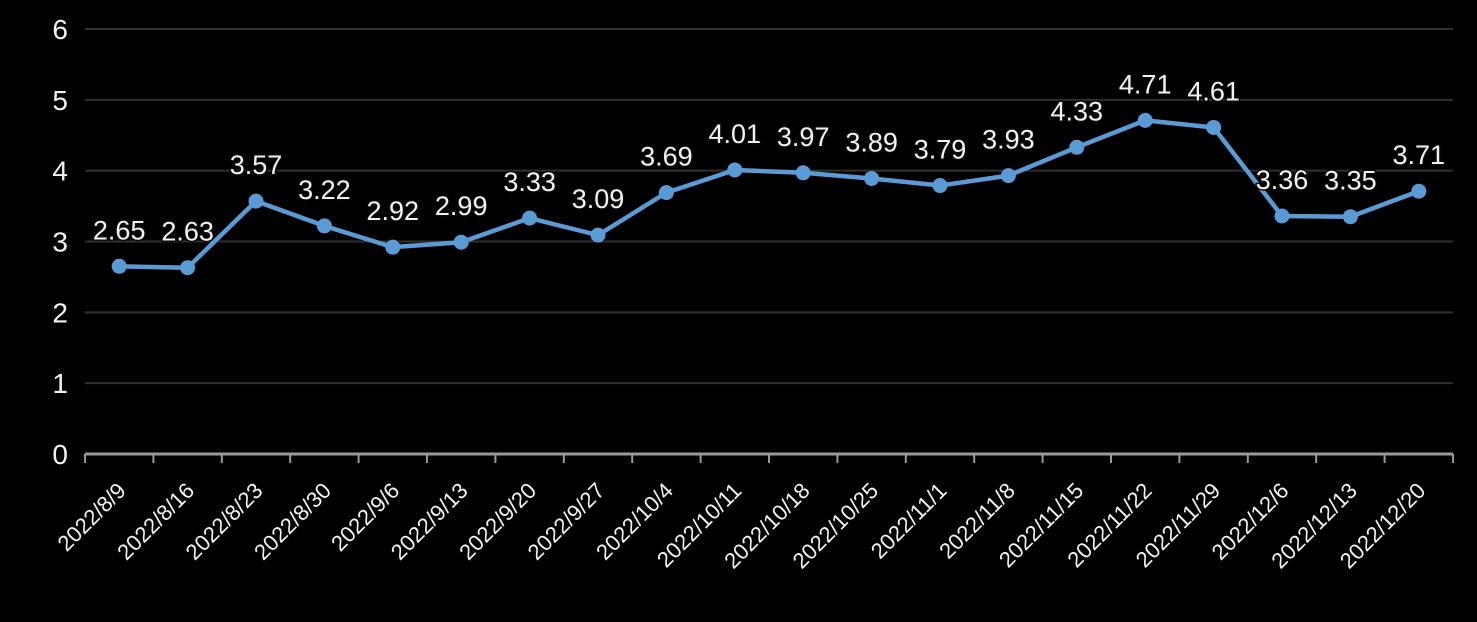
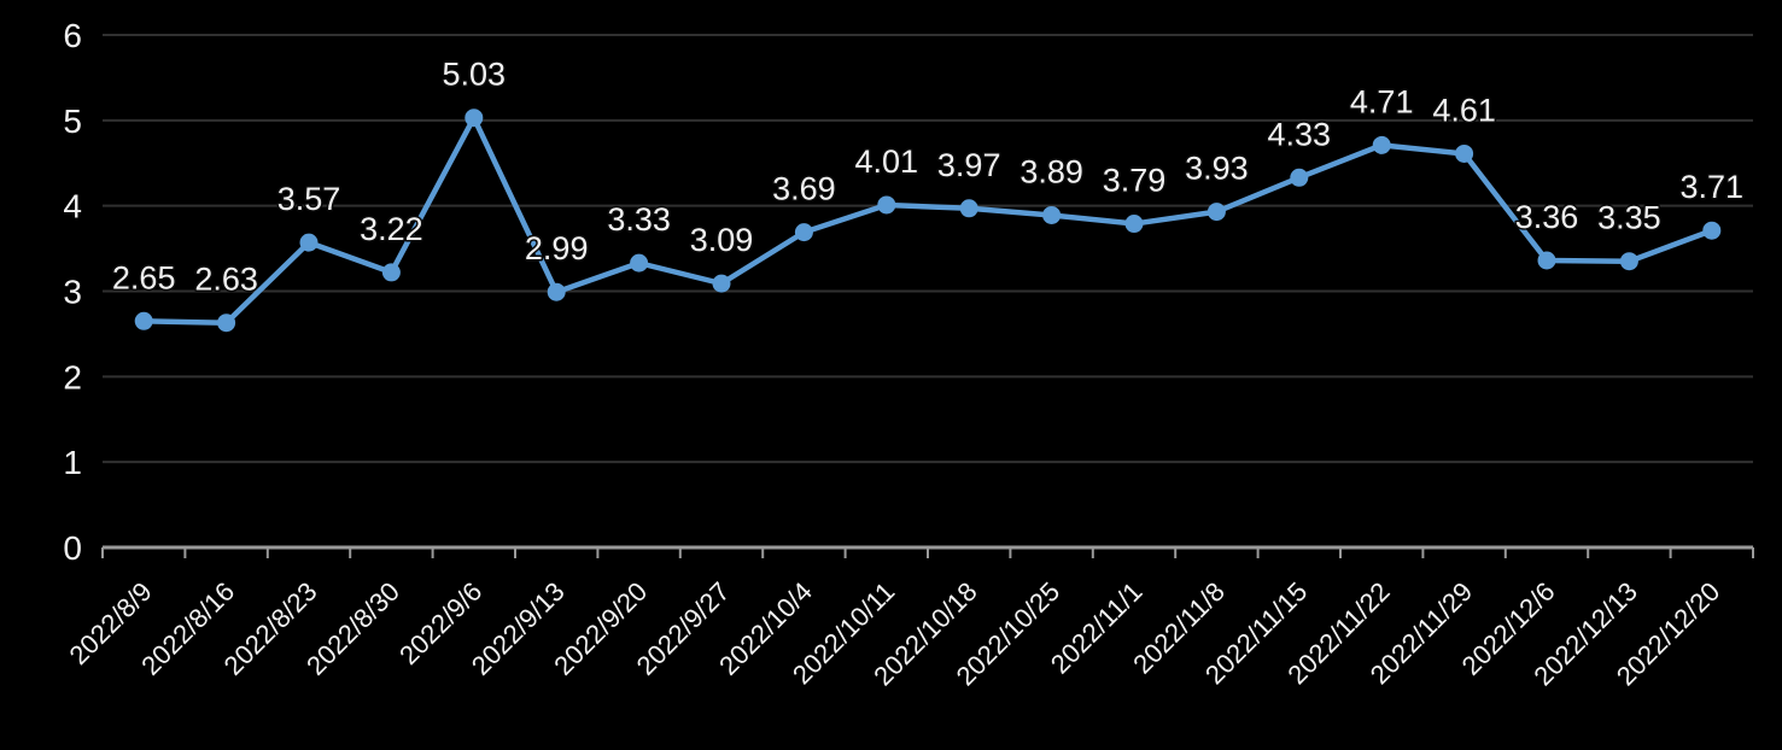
2022/9/6: 2.92 -> 5.03
